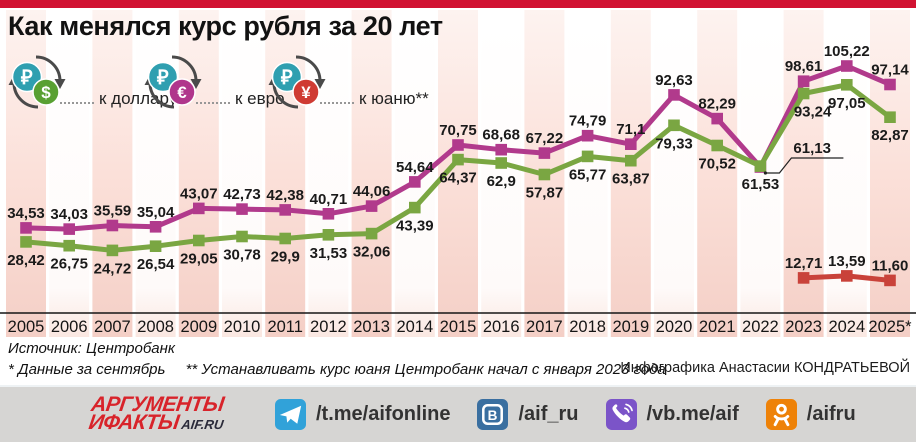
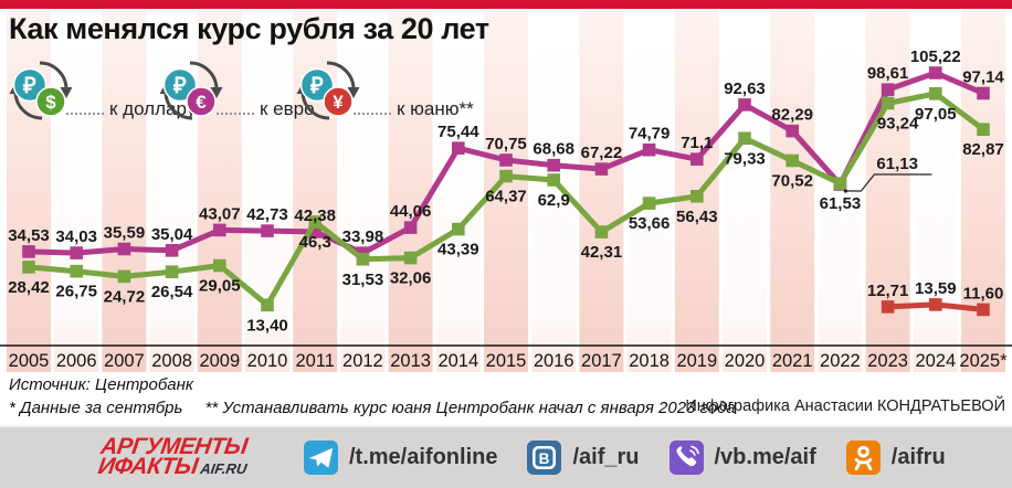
к доллару/2010: 30,78 -> 13,40
к доллару/2011: 29,9 -> 46,3
к евро/2012: 40,71 -> 33,98
к евро/2014: 54,64 -> 75,44
к доллару/2017: 57,87 -> 42,31
к доллару/2018: 65,77 -> 53,66
к доллару/2019: 63,87 -> 56,43
